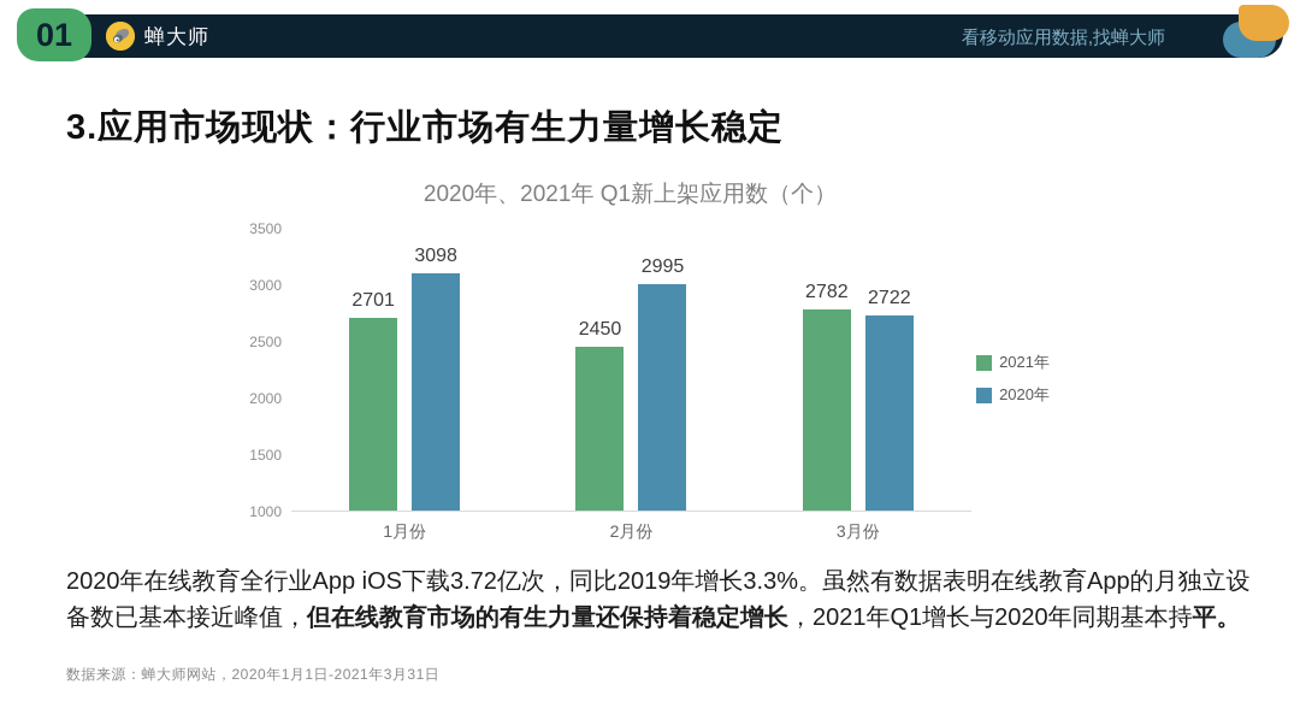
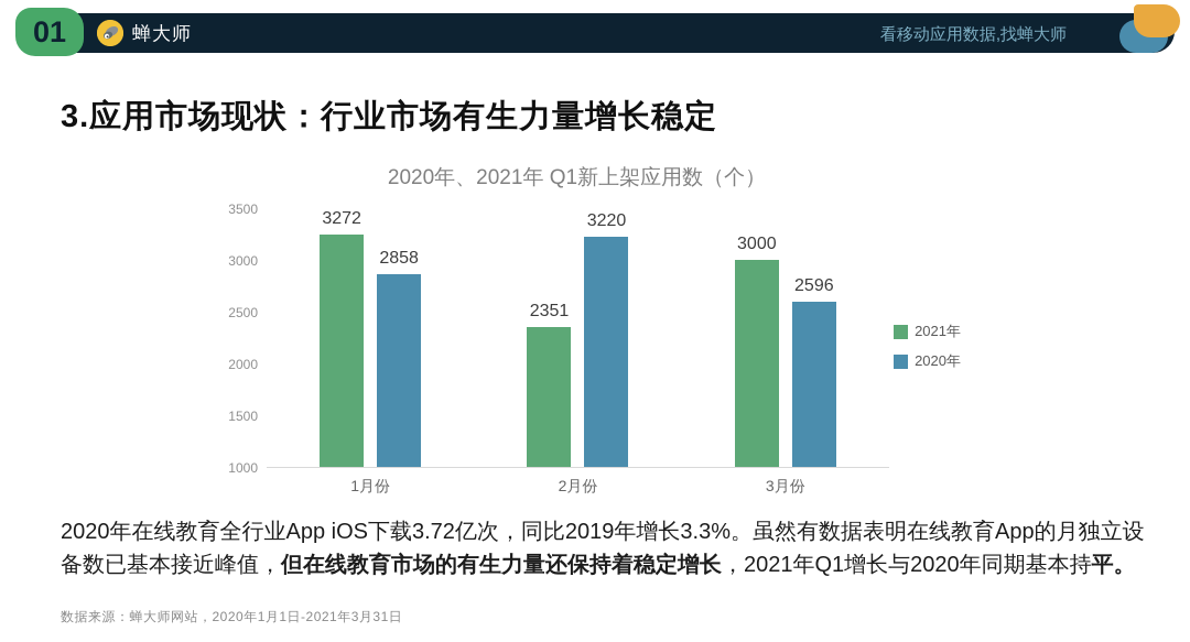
2021年/1月份: 2701 -> 3272
2020年/1月份: 3098 -> 2858
2021年/2月份: 2450 -> 2351
2020年/2月份: 2995 -> 3220
2021年/3月份: 2782 -> 3000
2020年/3月份: 2722 -> 2596
